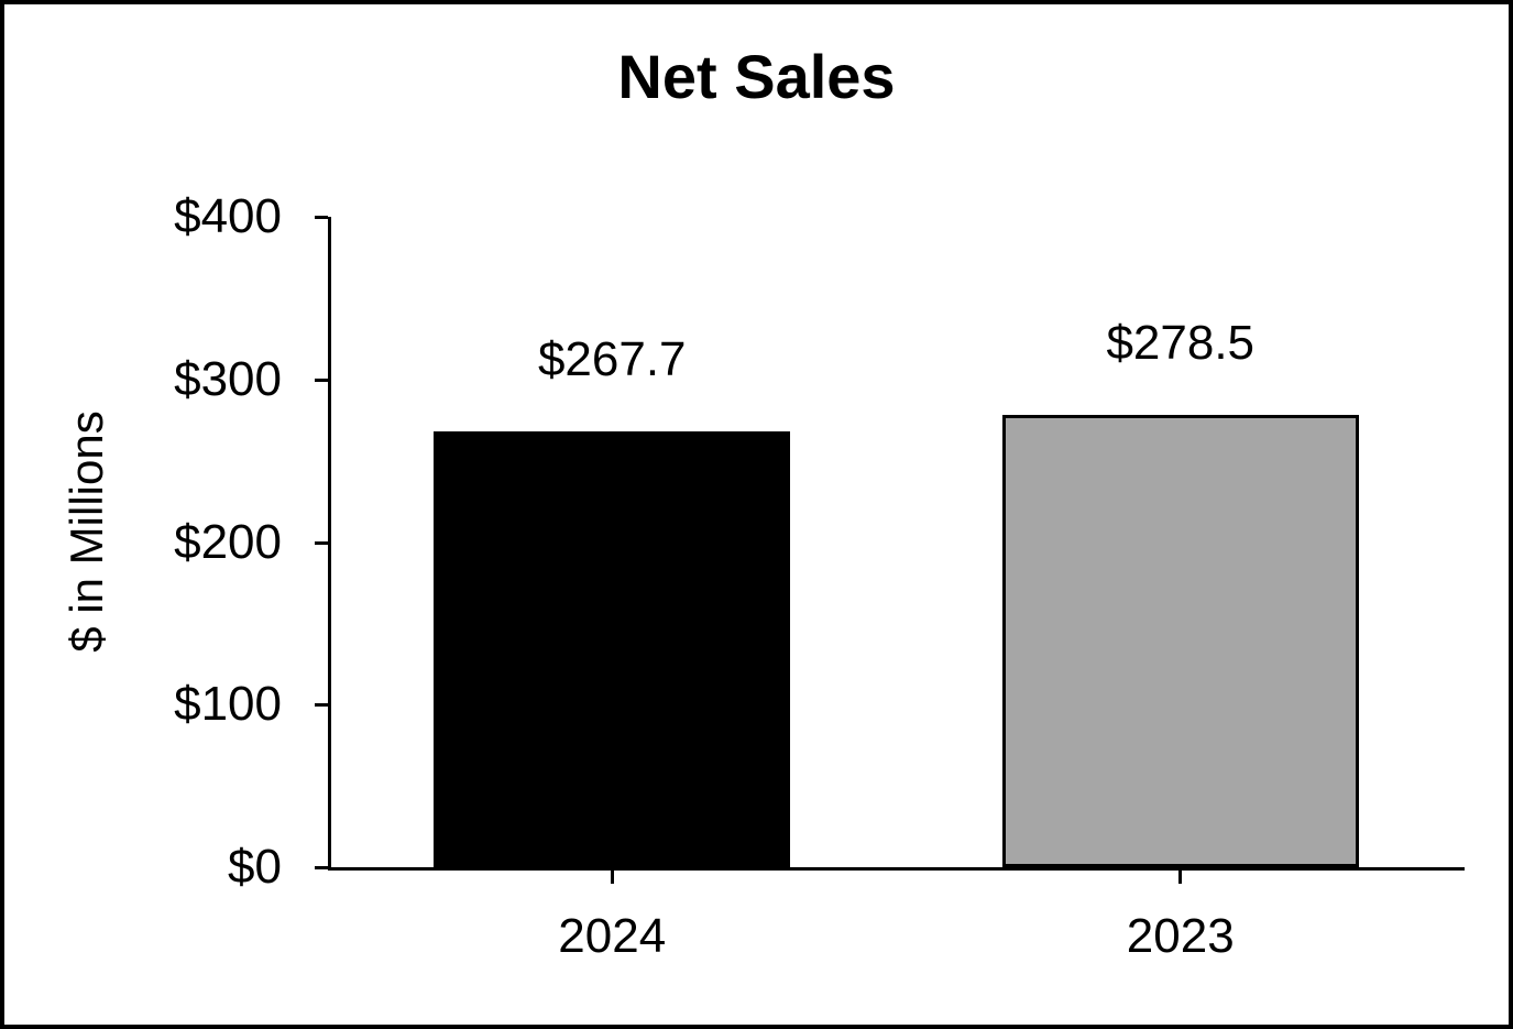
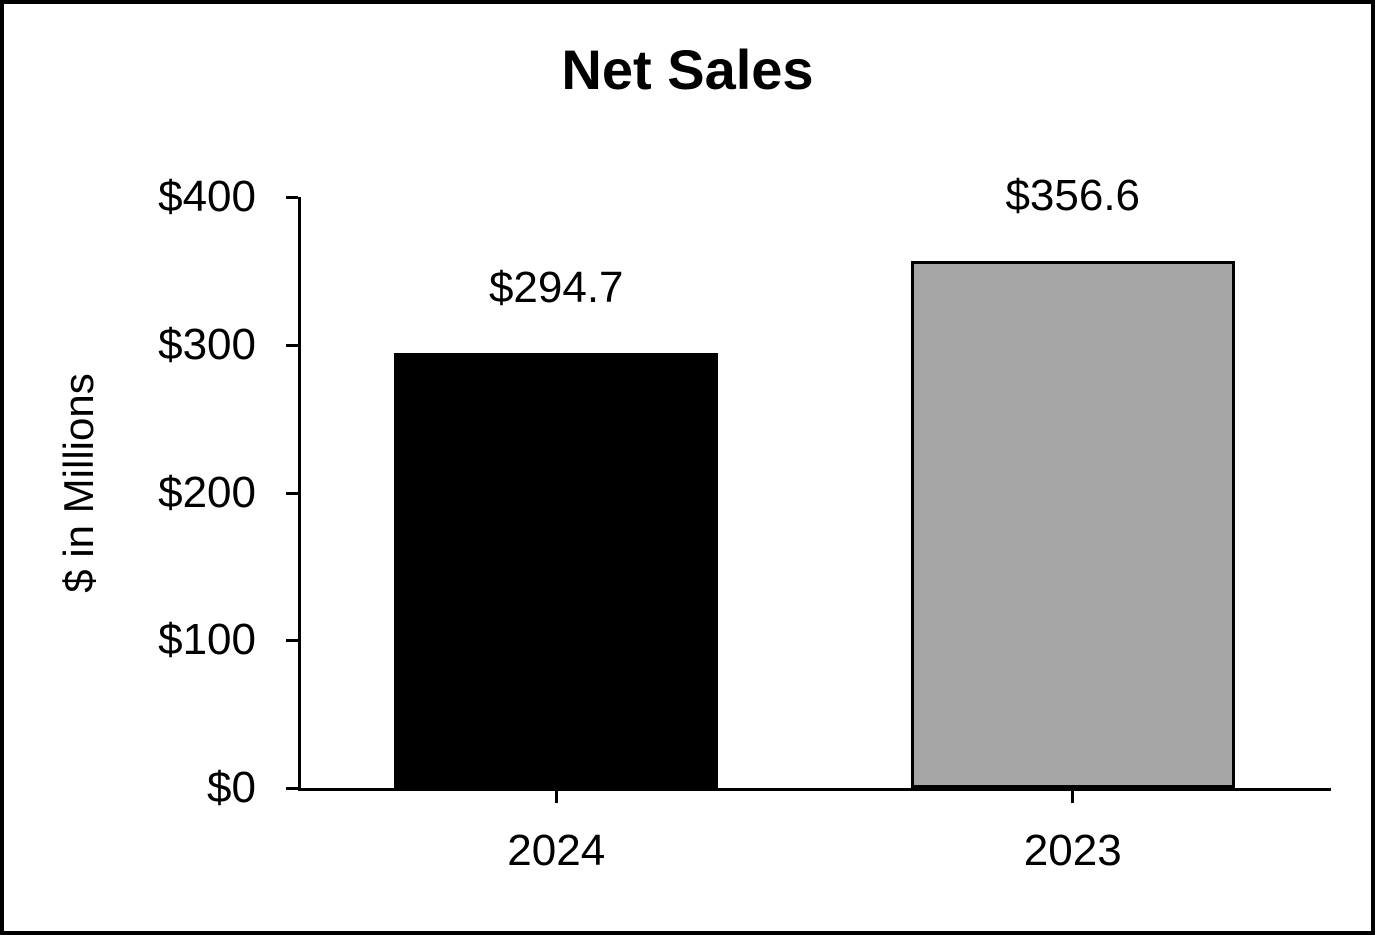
2024: $267.7 -> $294.7
2023: $278.5 -> $356.6
